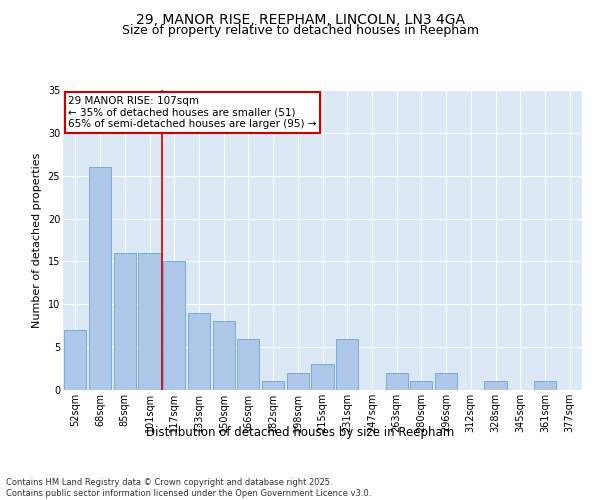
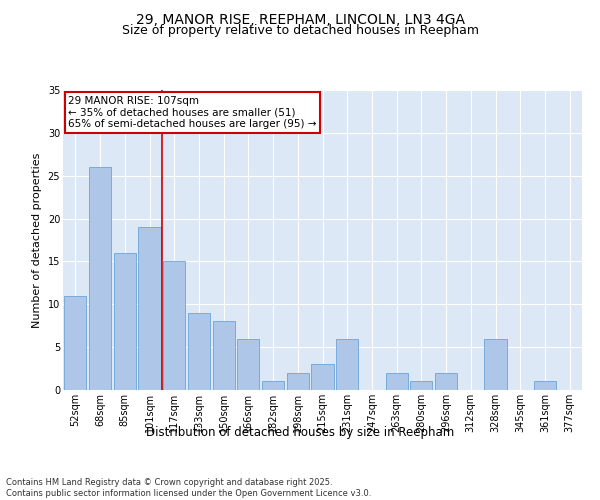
52sqm: 7 -> 11
101sqm: 16 -> 19
328sqm: 1 -> 6
